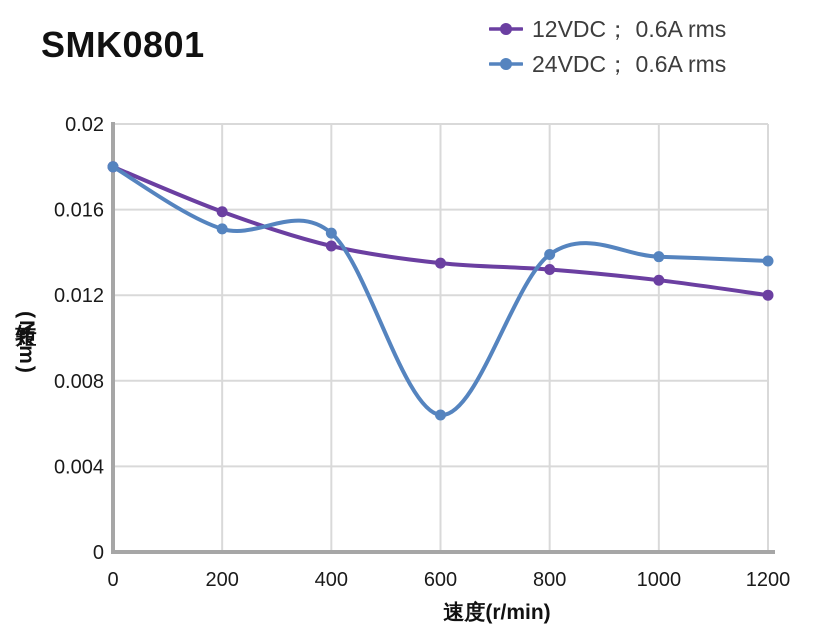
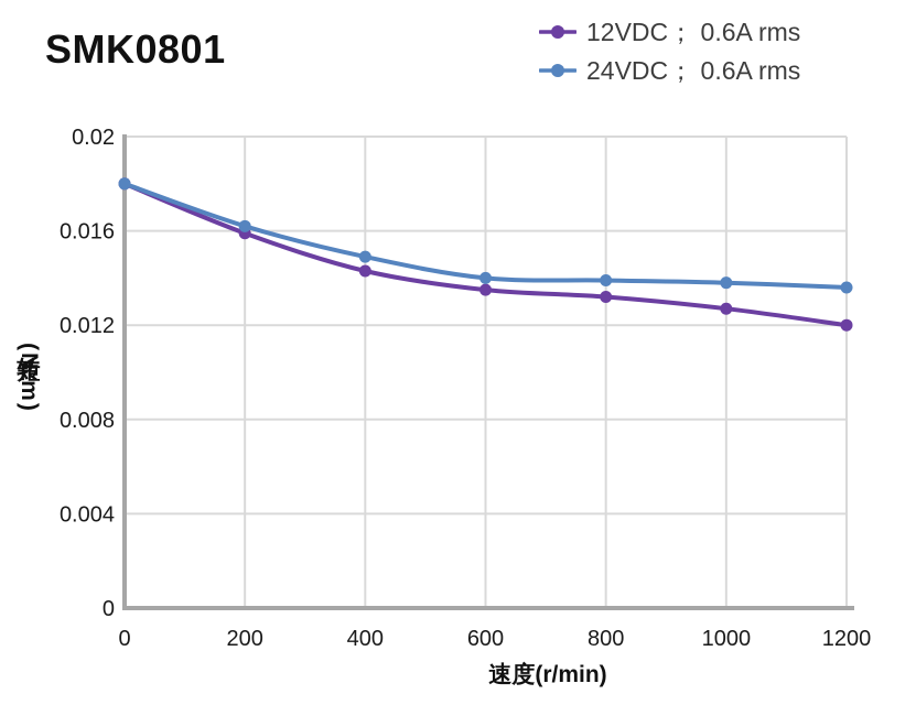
24VDC； 0.6A rms/200: 0.0151 -> 0.0162
24VDC； 0.6A rms/600: 0.0064 -> 0.0140
